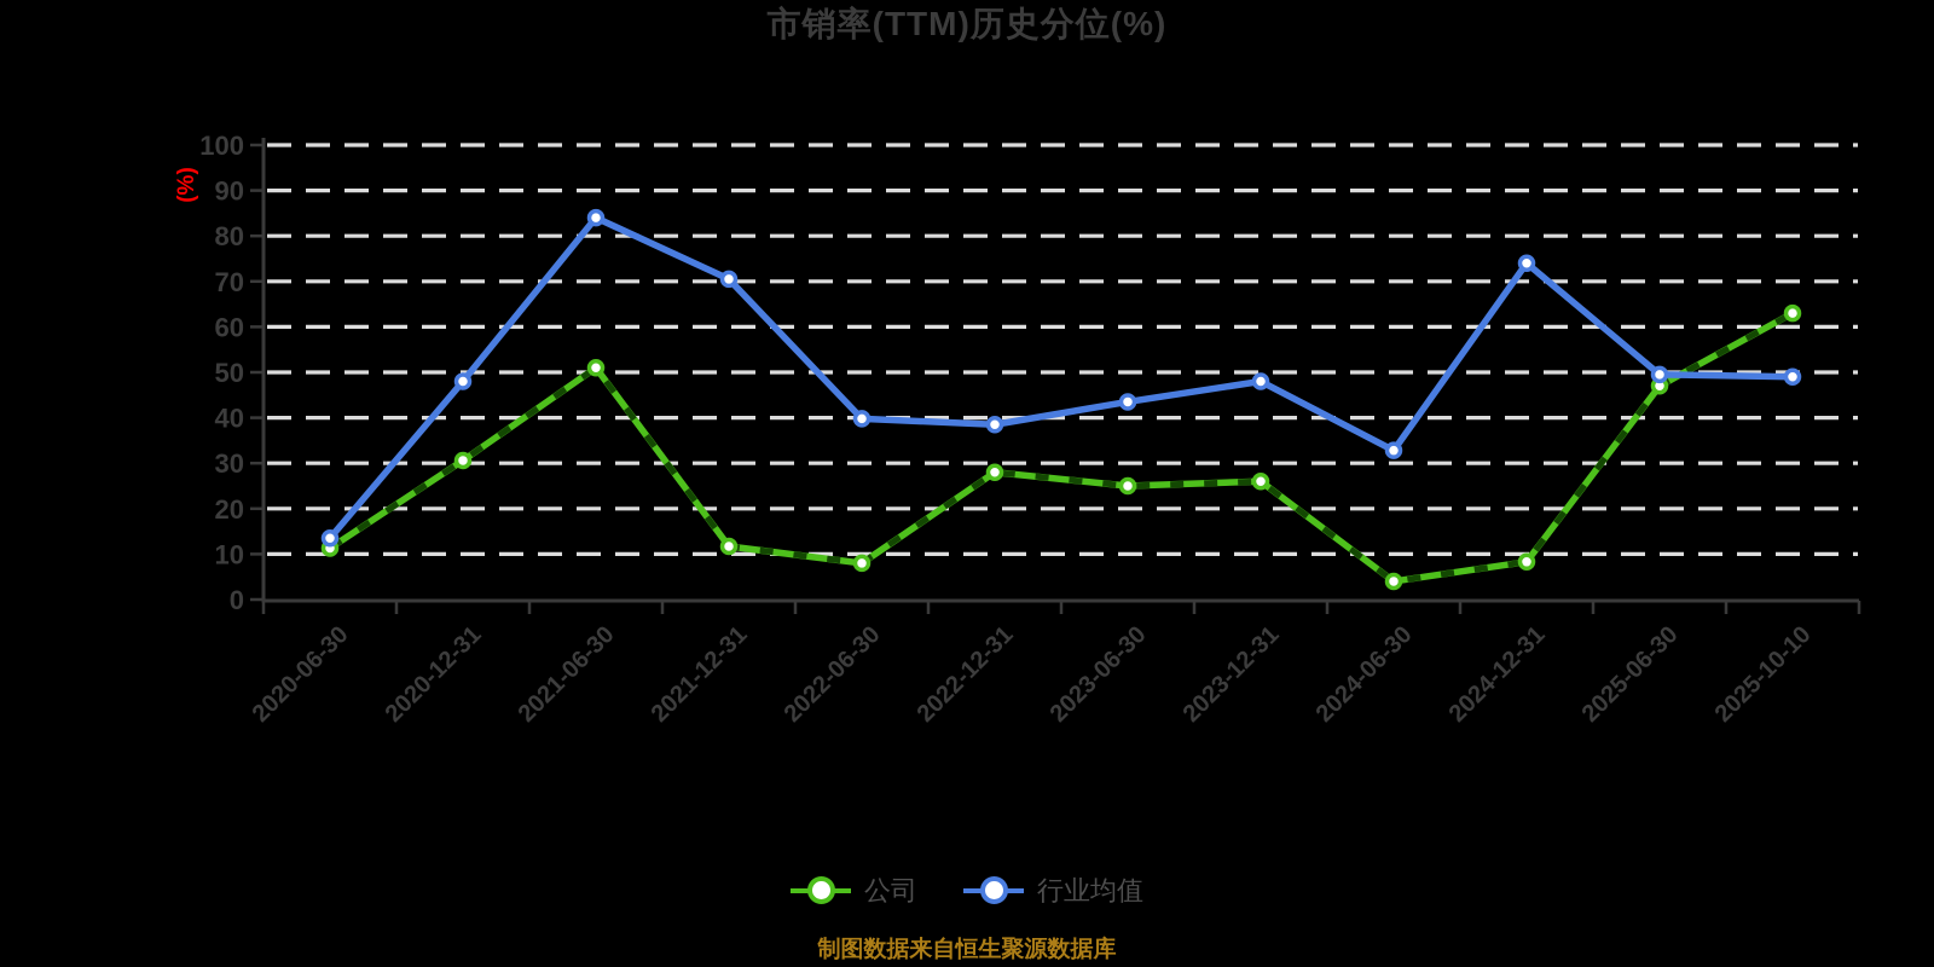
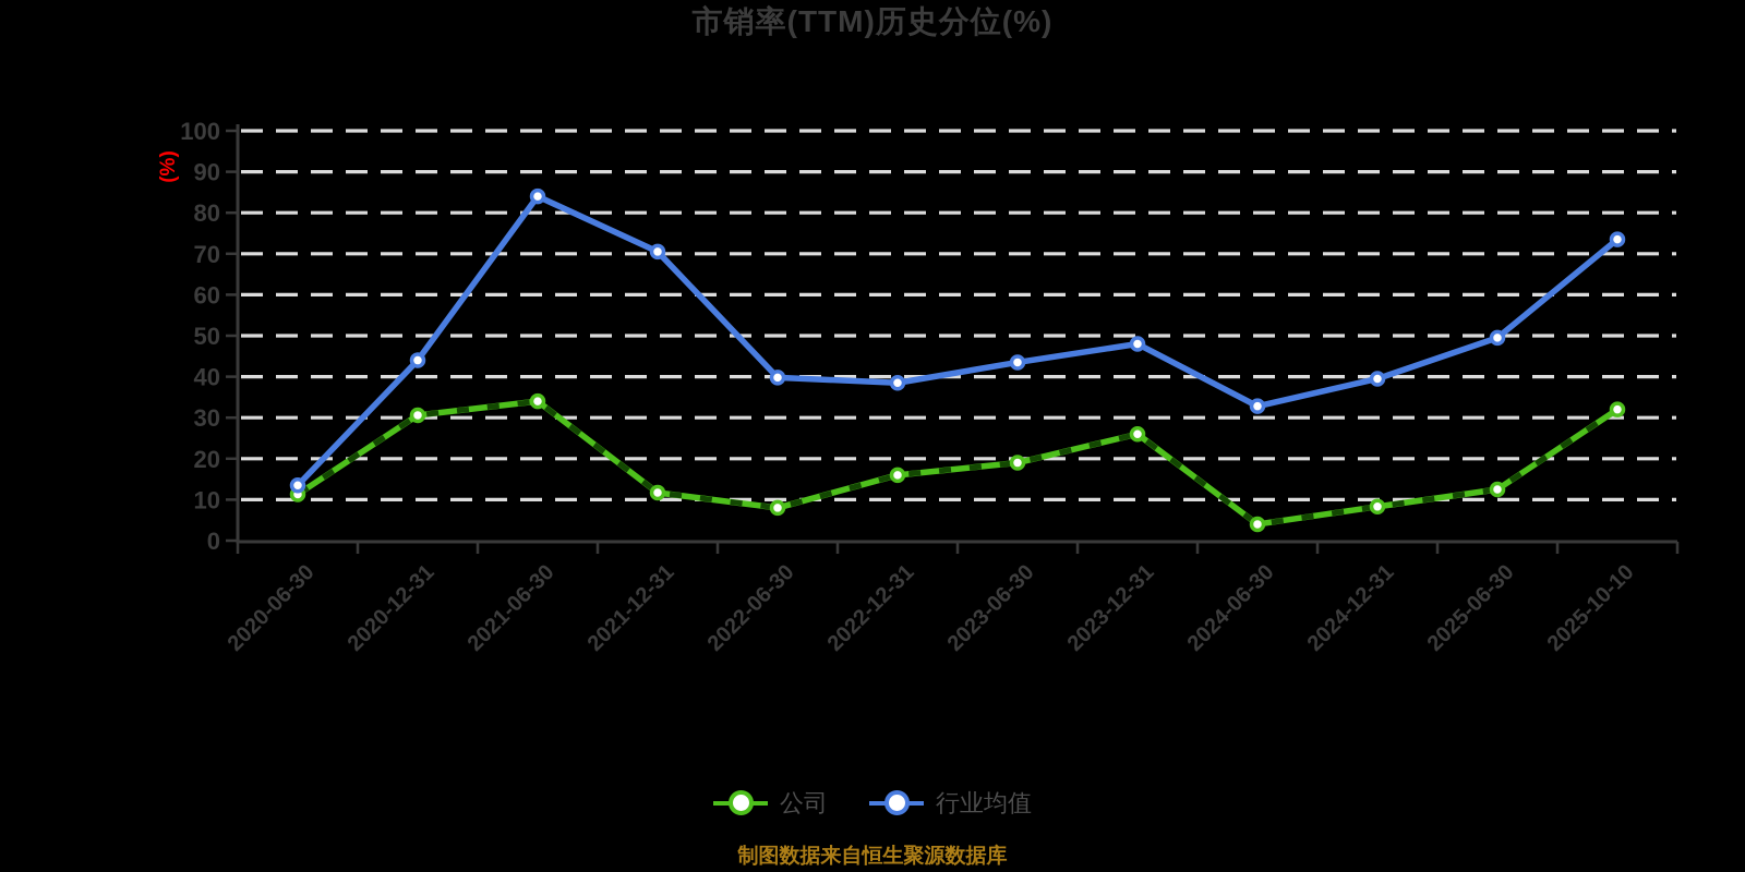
行业均值/2020-12-31: 48 -> 44
公司/2021-06-30: 51 -> 34
公司/2022-12-31: 28 -> 16
公司/2023-06-30: 25 -> 19
行业均值/2024-12-31: 74 -> 40
公司/2025-06-30: 47 -> 12
公司/2025-10-10: 63 -> 32
行业均值/2025-10-10: 49 -> 74
